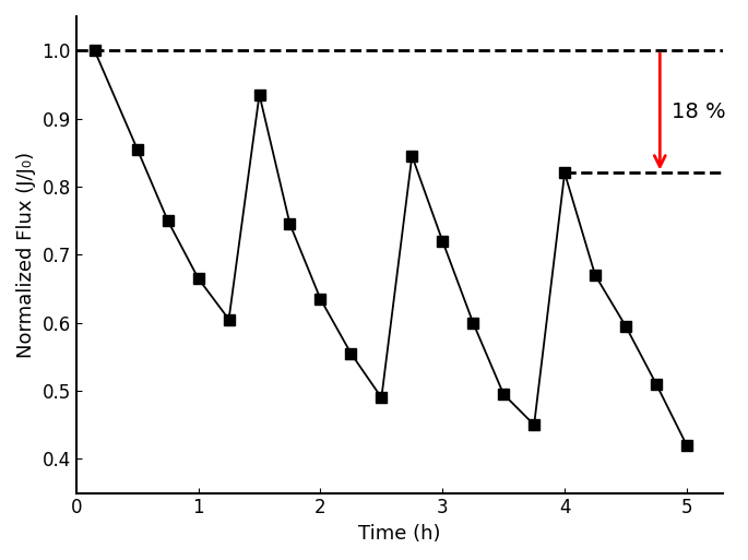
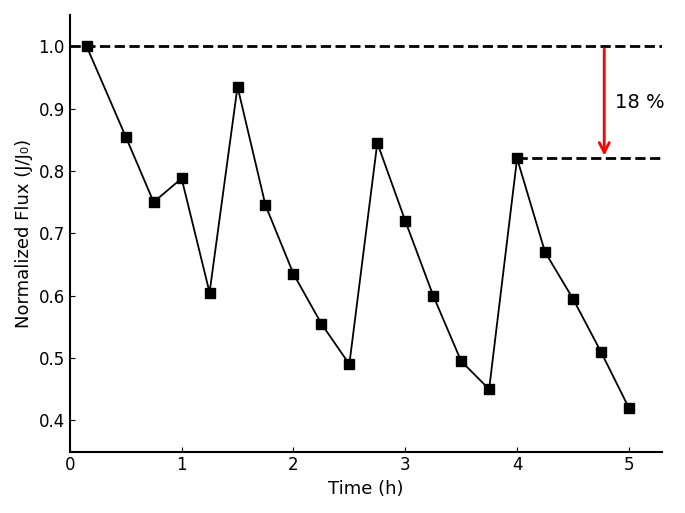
1: 0.665 -> 0.788
